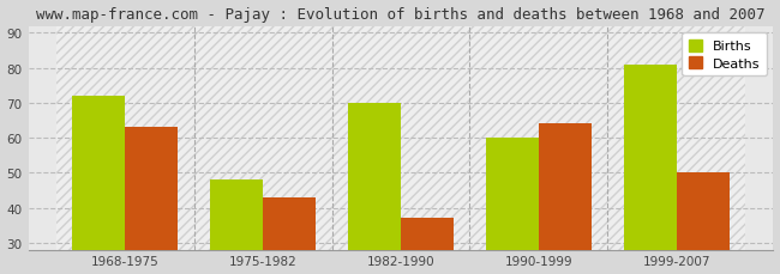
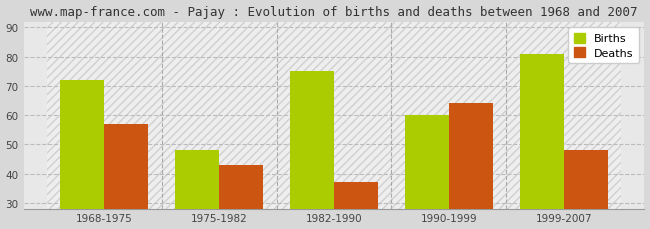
Deaths/1968-1975: 63 -> 57
Births/1982-1990: 70 -> 75
Deaths/1999-2007: 50 -> 48
